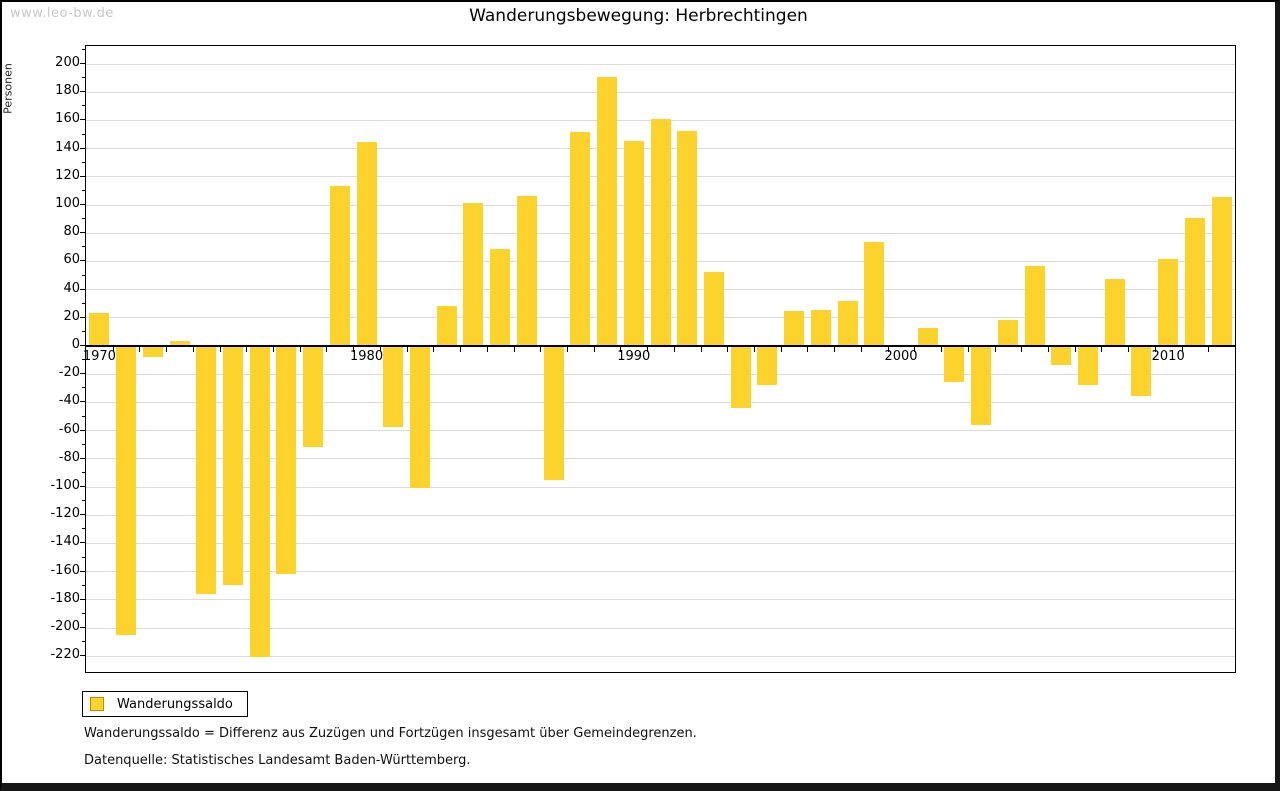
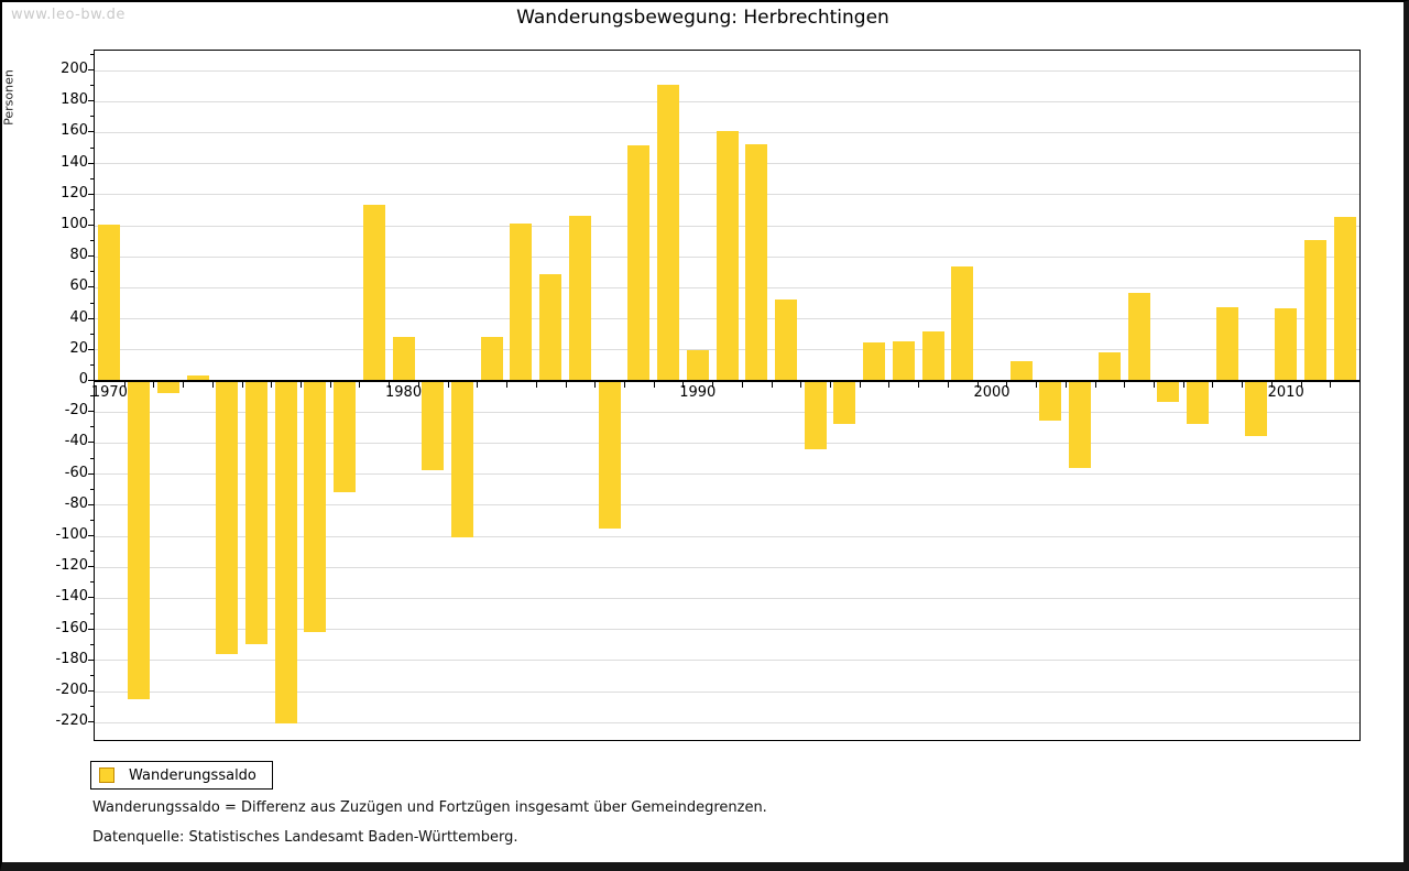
1970: 23 -> 100
1980: 144 -> 28
1990: 145 -> 19
2010: 61 -> 46
